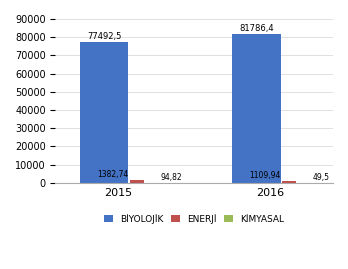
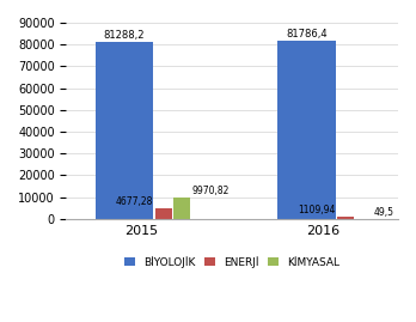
BİYOLOJİK/2015: 77492,5 -> 81288,2
ENERJİ/2015: 1382,74 -> 4677,28
KİMYASAL/2015: 94,82 -> 9970,82
